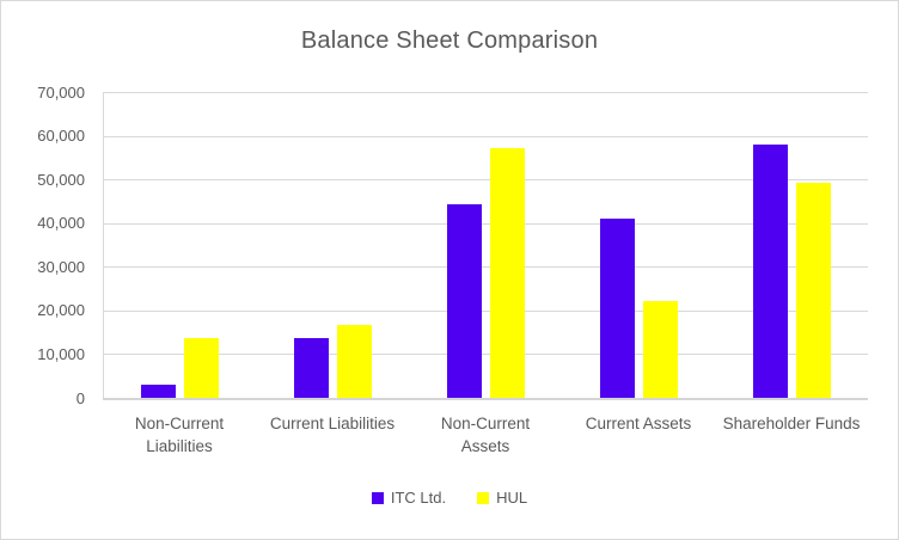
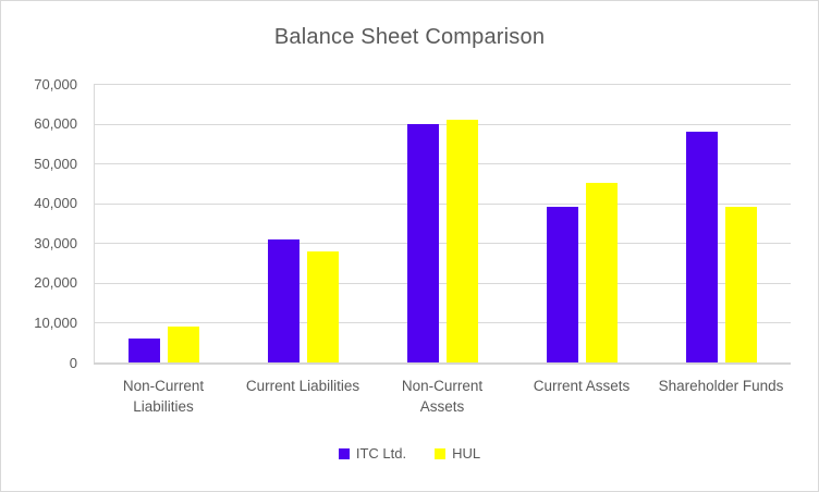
ITC Ltd./Non-Current Liabilities: 3000 -> 6000
HUL/Non-Current Liabilities: 14000 -> 9000
ITC Ltd./Current Liabilities: 14000 -> 31000
HUL/Current Liabilities: 17000 -> 28000
ITC Ltd./Non-Current Assets: 44000 -> 60000
HUL/Non-Current Assets: 57000 -> 61000
ITC Ltd./Current Assets: 41000 -> 39000
HUL/Current Assets: 22000 -> 45000
HUL/Shareholder Funds: 49000 -> 39000
